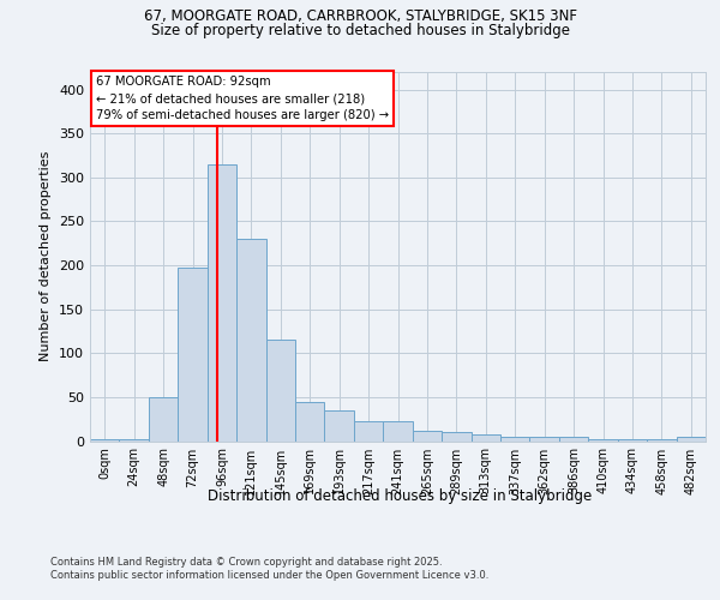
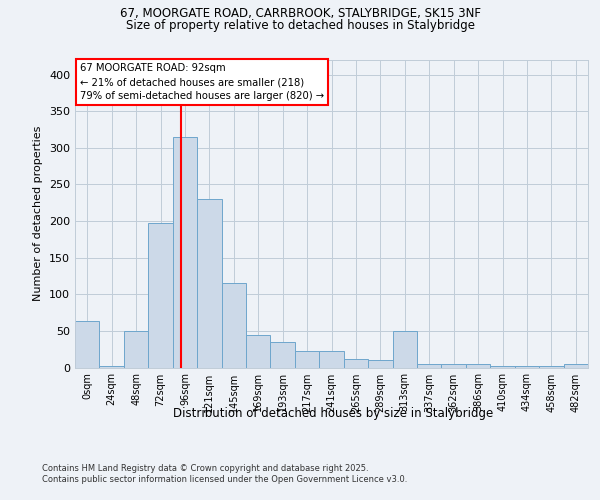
0sqm: 2 -> 64
313sqm: 7 -> 50
